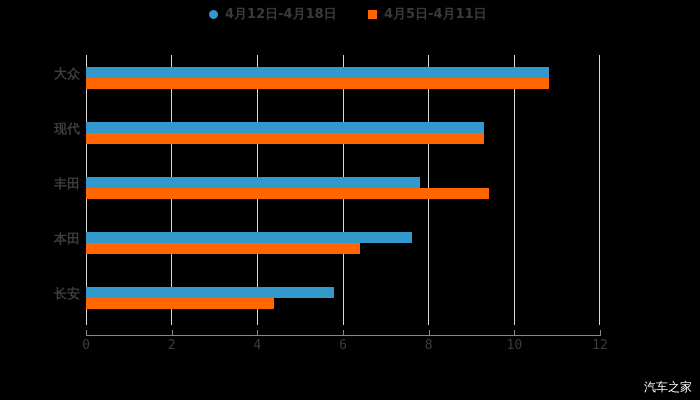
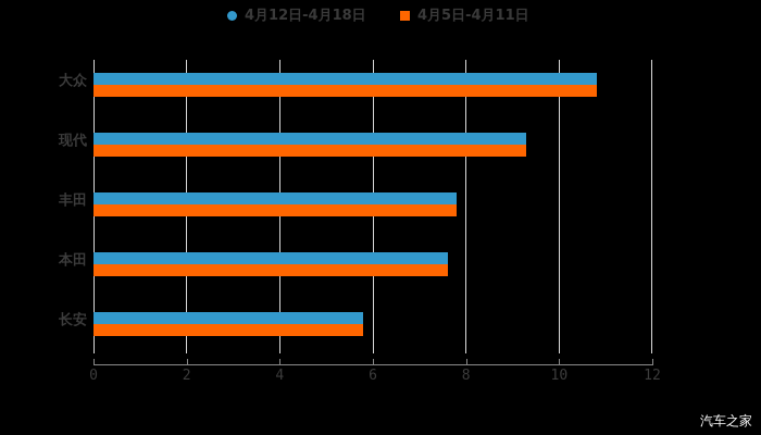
4月5日-4月11日/丰田: 9.4 -> 7.8
4月5日-4月11日/本田: 6.4 -> 7.6
4月5日-4月11日/长安: 4.4 -> 5.8
